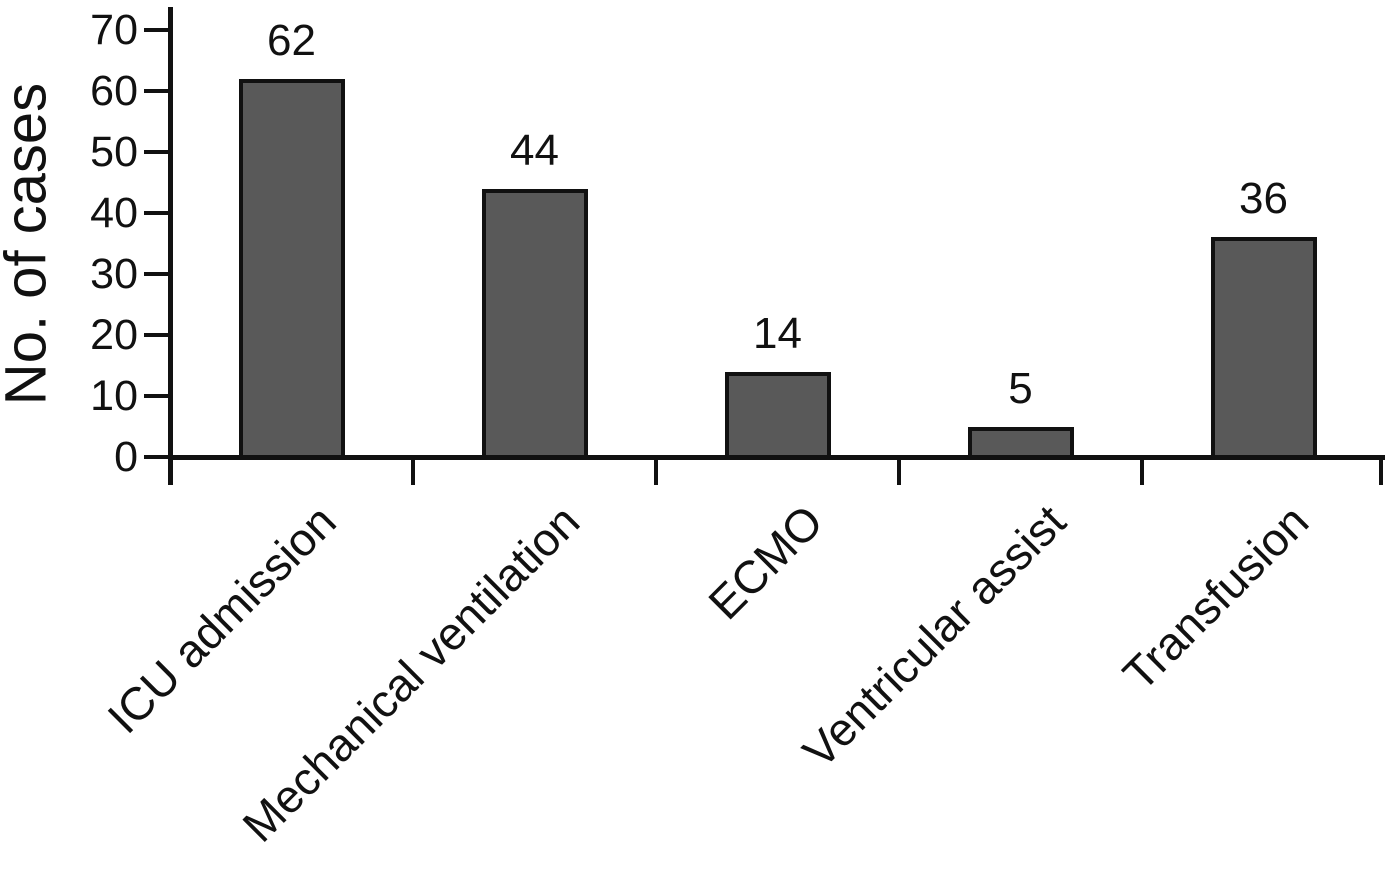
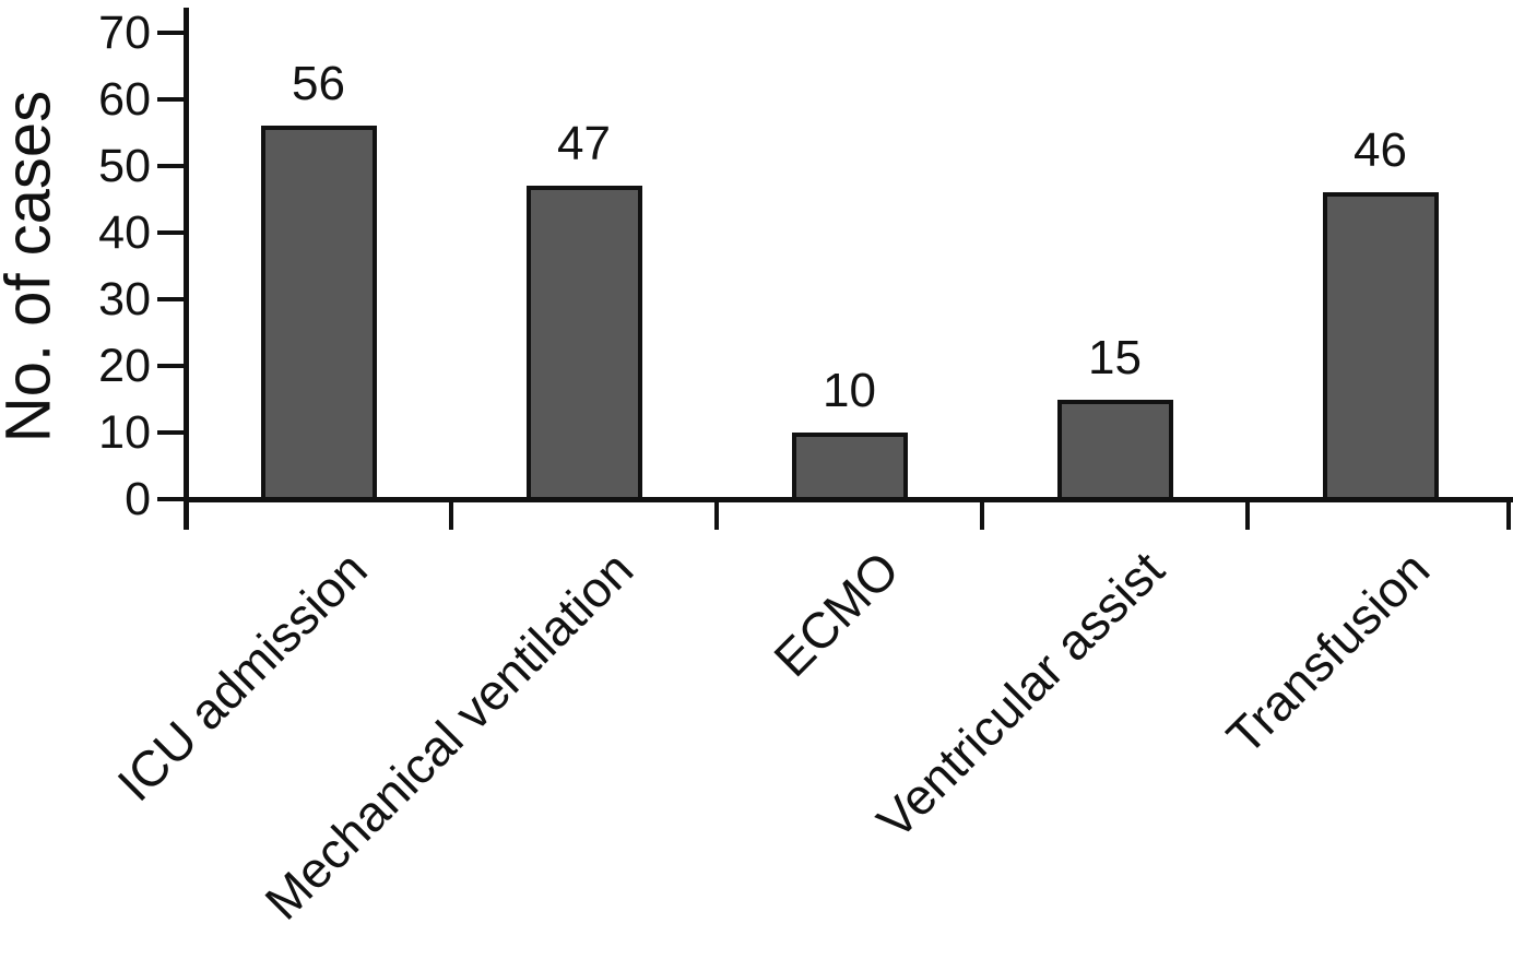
ICU admission: 62 -> 56
Mechanical ventilation: 44 -> 47
ECMO: 14 -> 10
Ventricular assist: 5 -> 15
Transfusion: 36 -> 46
